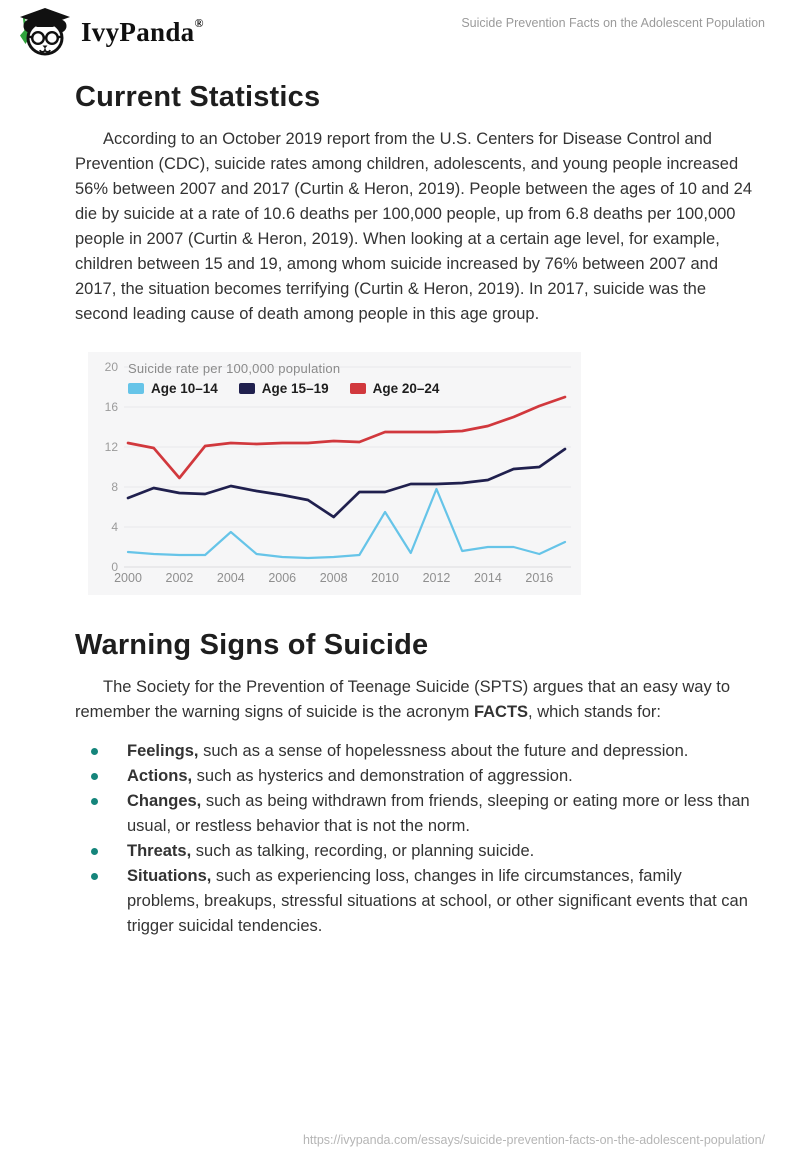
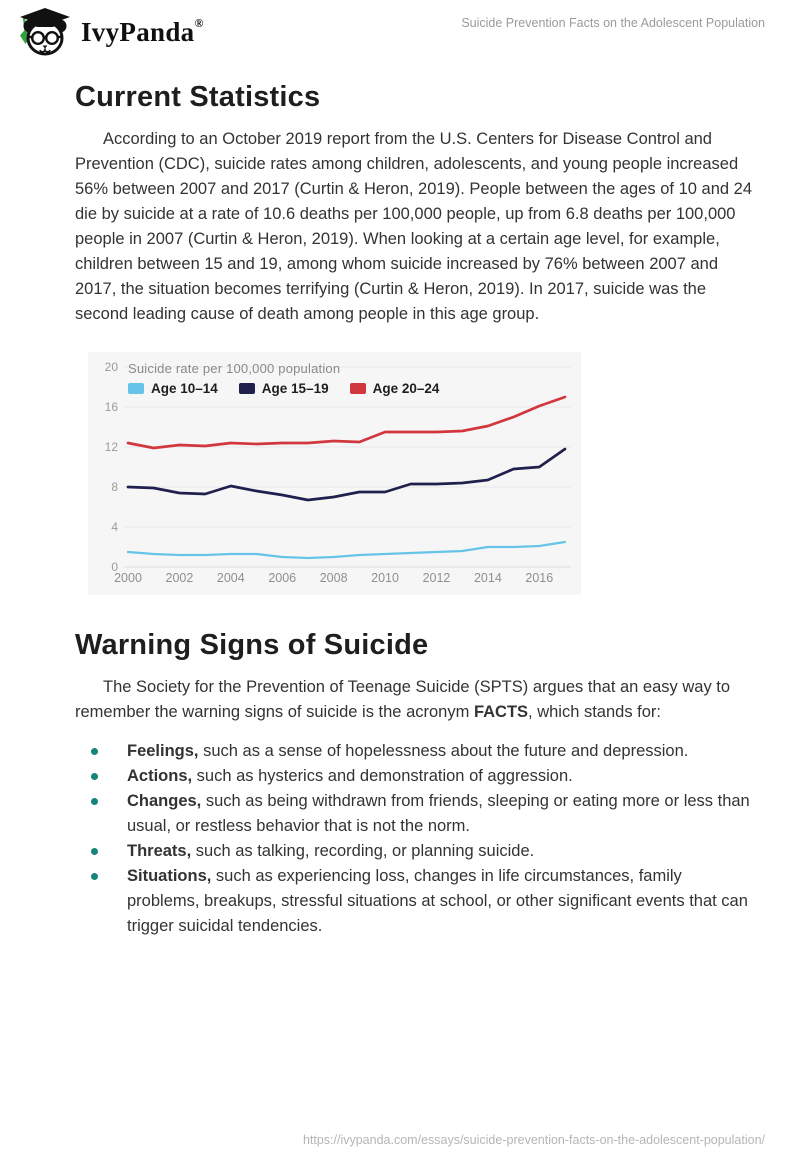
Age 15–19/2000: 6.9 -> 8.0
Age 20–24/2002: 8.9 -> 12.2
Age 10–14/2004: 3.5 -> 1.3
Age 15–19/2008: 5.0 -> 7.0
Age 10–14/2010: 5.5 -> 1.3
Age 10–14/2012: 7.8 -> 1.5
Age 10–14/2016: 1.3 -> 2.1
